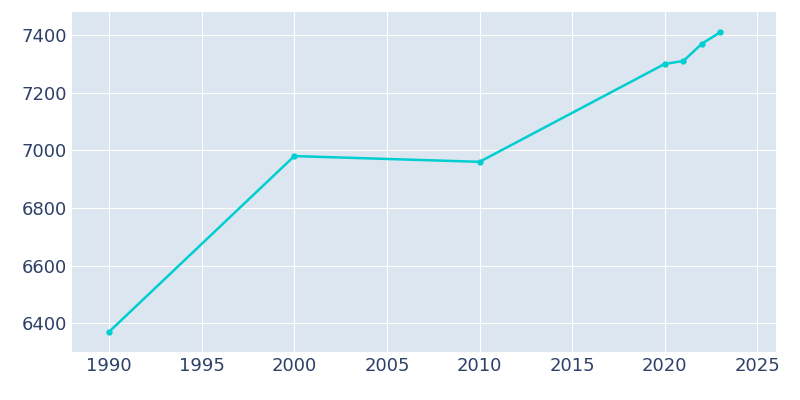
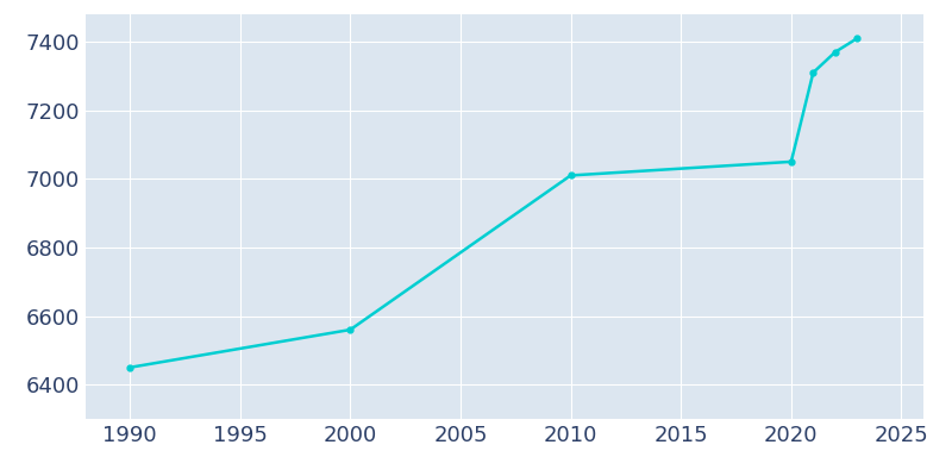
1990: 6370 -> 6450
2000: 6980 -> 6560
2010: 6960 -> 7010
2020: 7300 -> 7050
